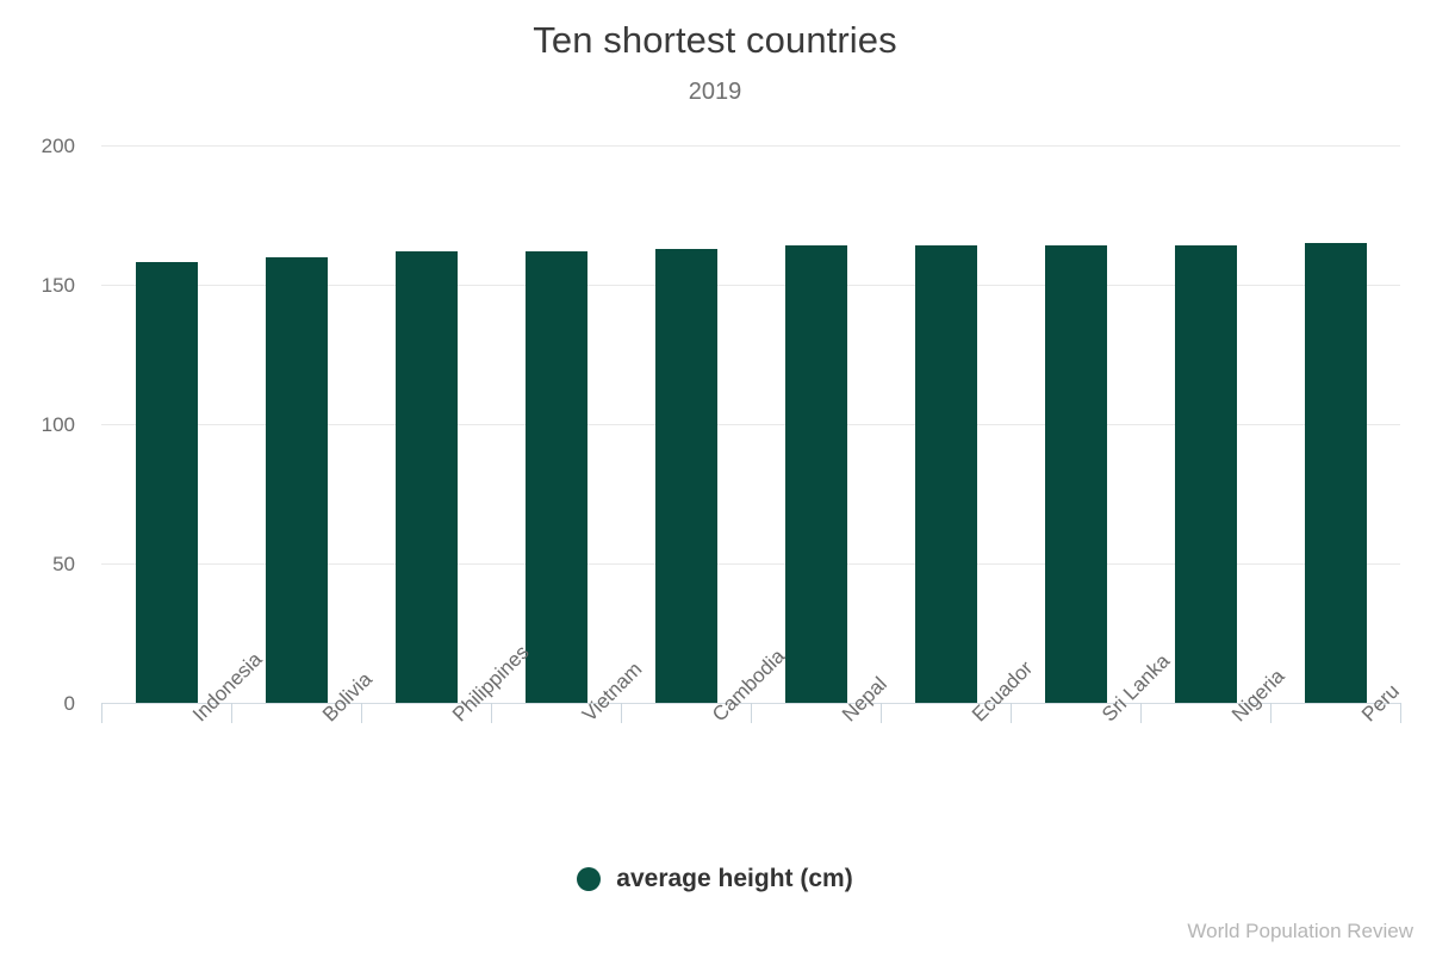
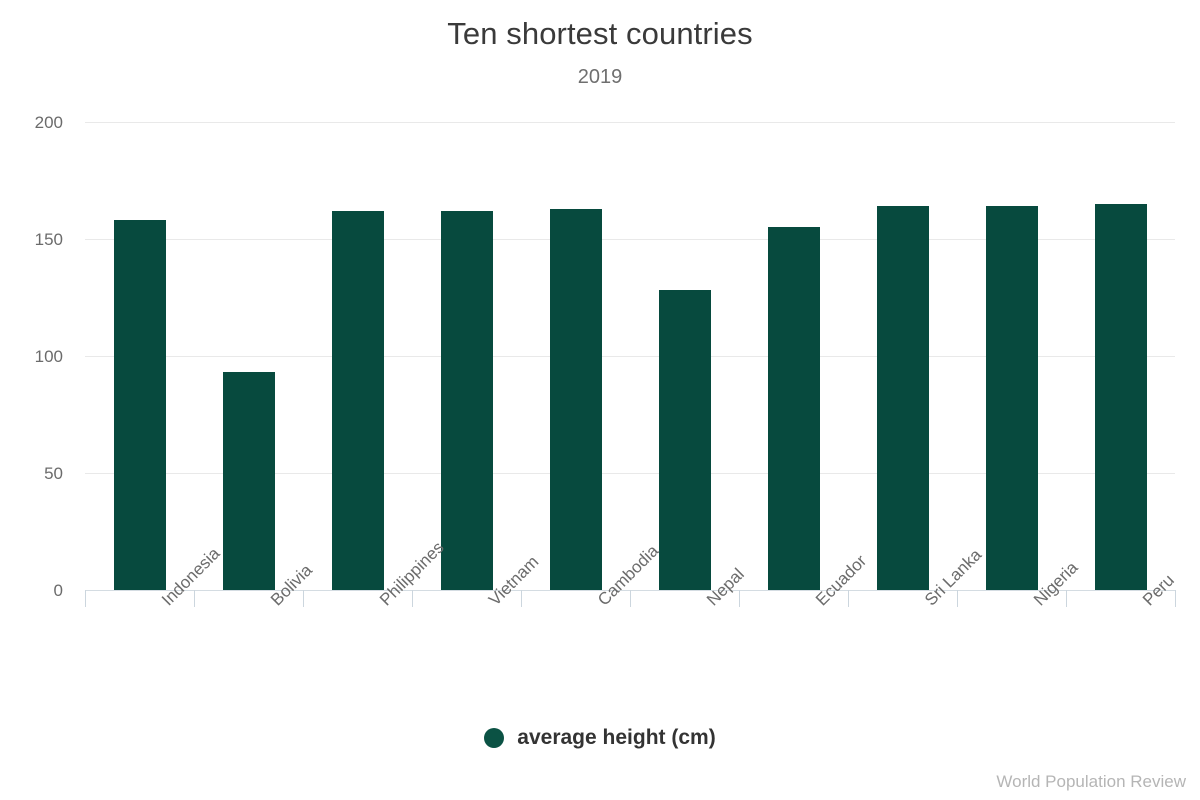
Bolivia: 160 -> 93
Nepal: 164 -> 128
Ecuador: 164 -> 155
